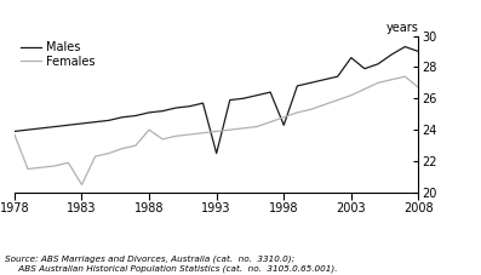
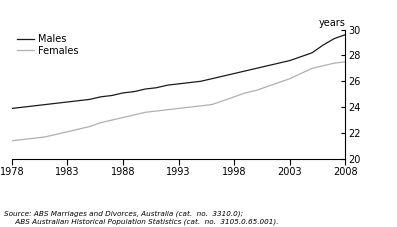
Females/1978: 23.7 -> 21.4
Females/1983: 20.5 -> 22.1
Females/1988: 24.0 -> 23.2
Males/1993: 22.5 -> 25.8
Males/1998: 24.3 -> 26.6
Males/2003: 28.6 -> 27.6
Males/2008: 29.0 -> 29.6
Females/2008: 26.7 -> 27.5
